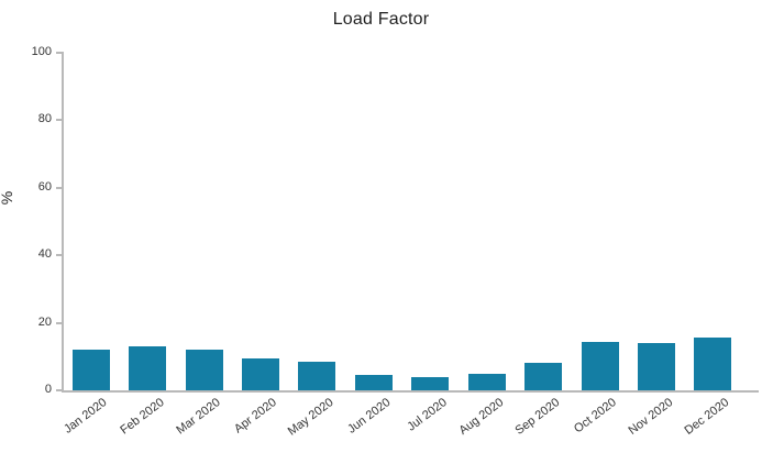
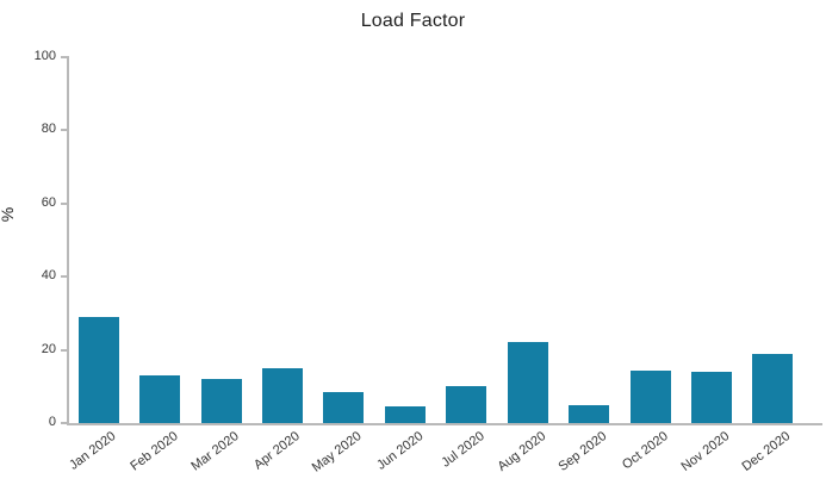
Jan 2020: 12 -> 29
Apr 2020: 10 -> 15
Jul 2020: 4 -> 10
Aug 2020: 5 -> 22
Sep 2020: 8 -> 5
Dec 2020: 16 -> 19
